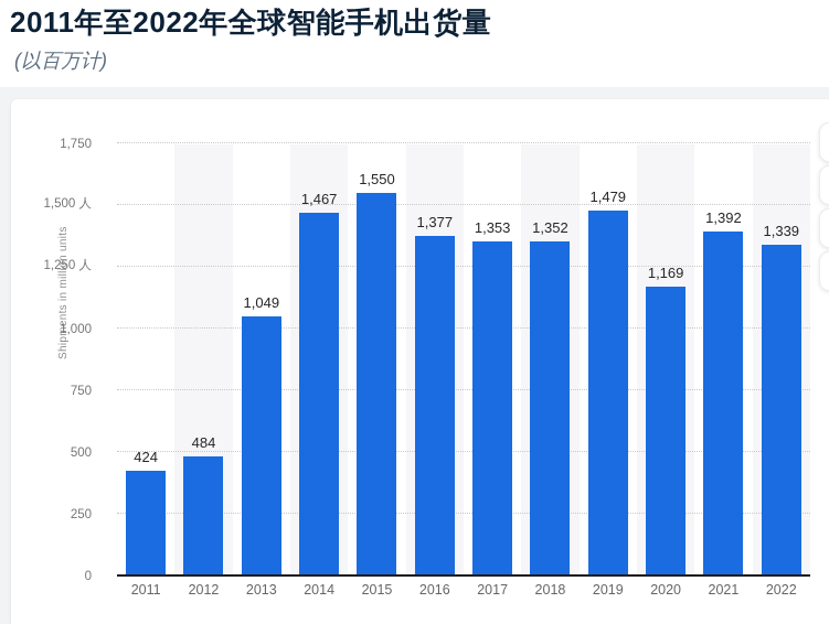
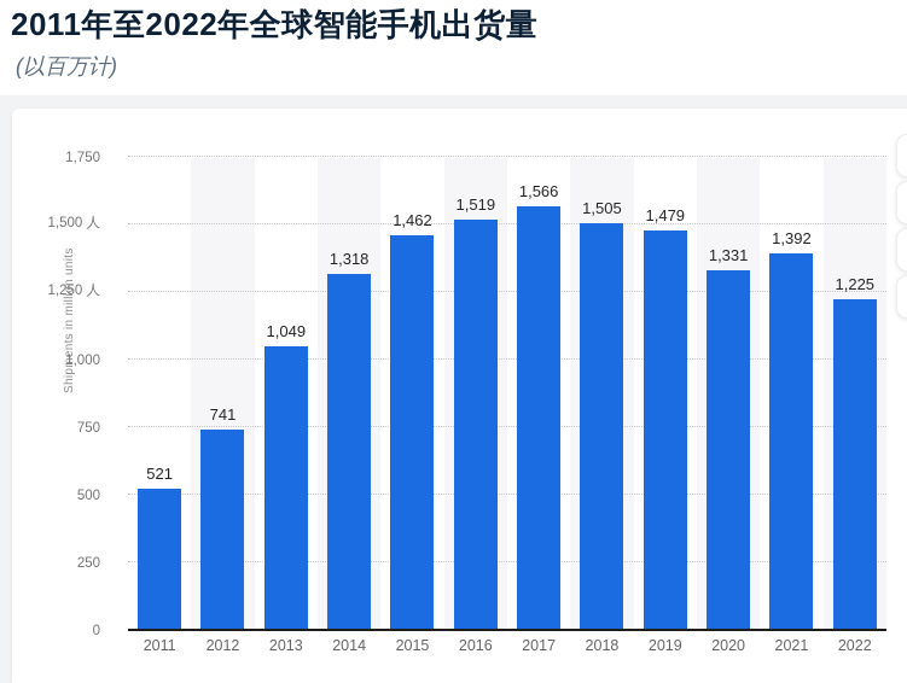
2011: 424 -> 521
2012: 484 -> 741
2014: 1,467 -> 1,318
2015: 1,550 -> 1,462
2016: 1,377 -> 1,519
2017: 1,353 -> 1,566
2018: 1,352 -> 1,505
2020: 1,169 -> 1,331
2022: 1,339 -> 1,225
